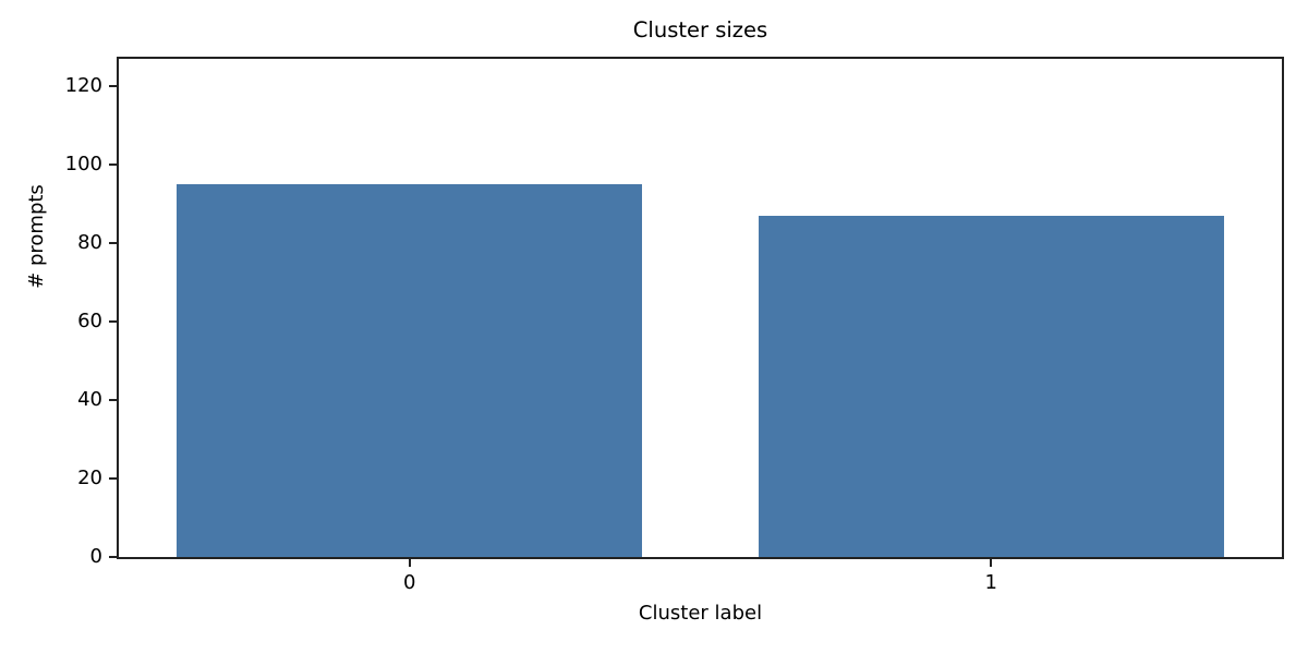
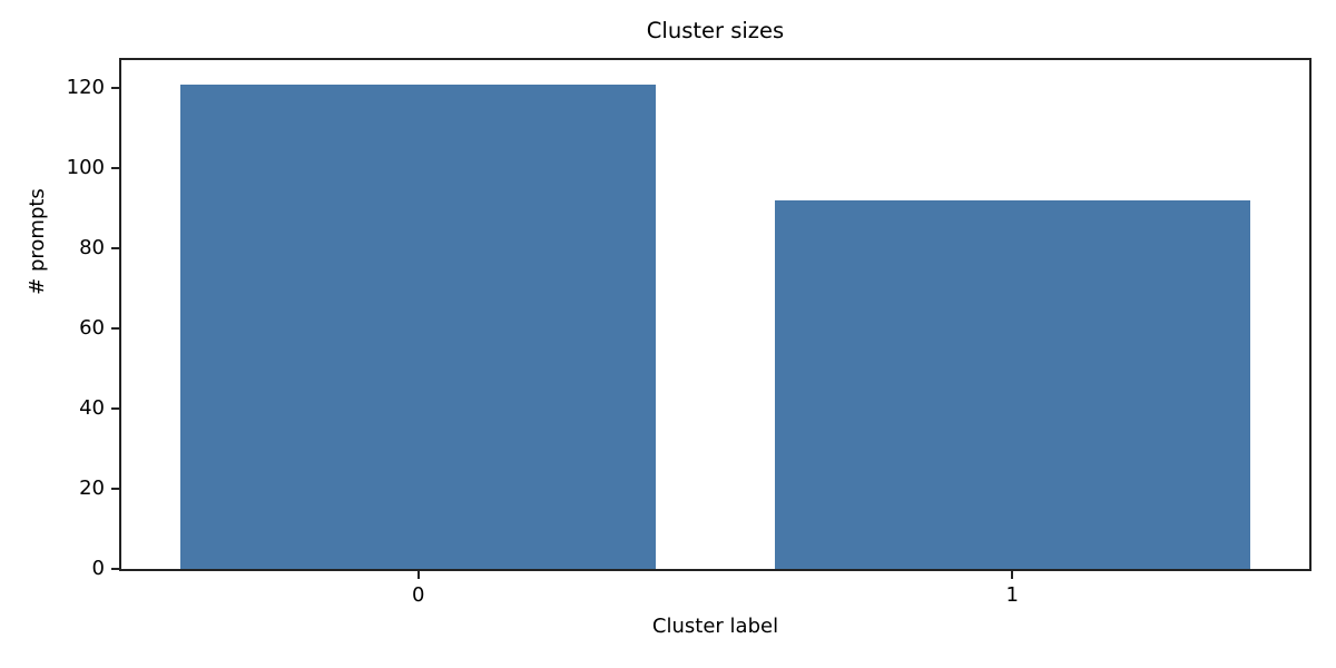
0: 95 -> 121
1: 87 -> 92
